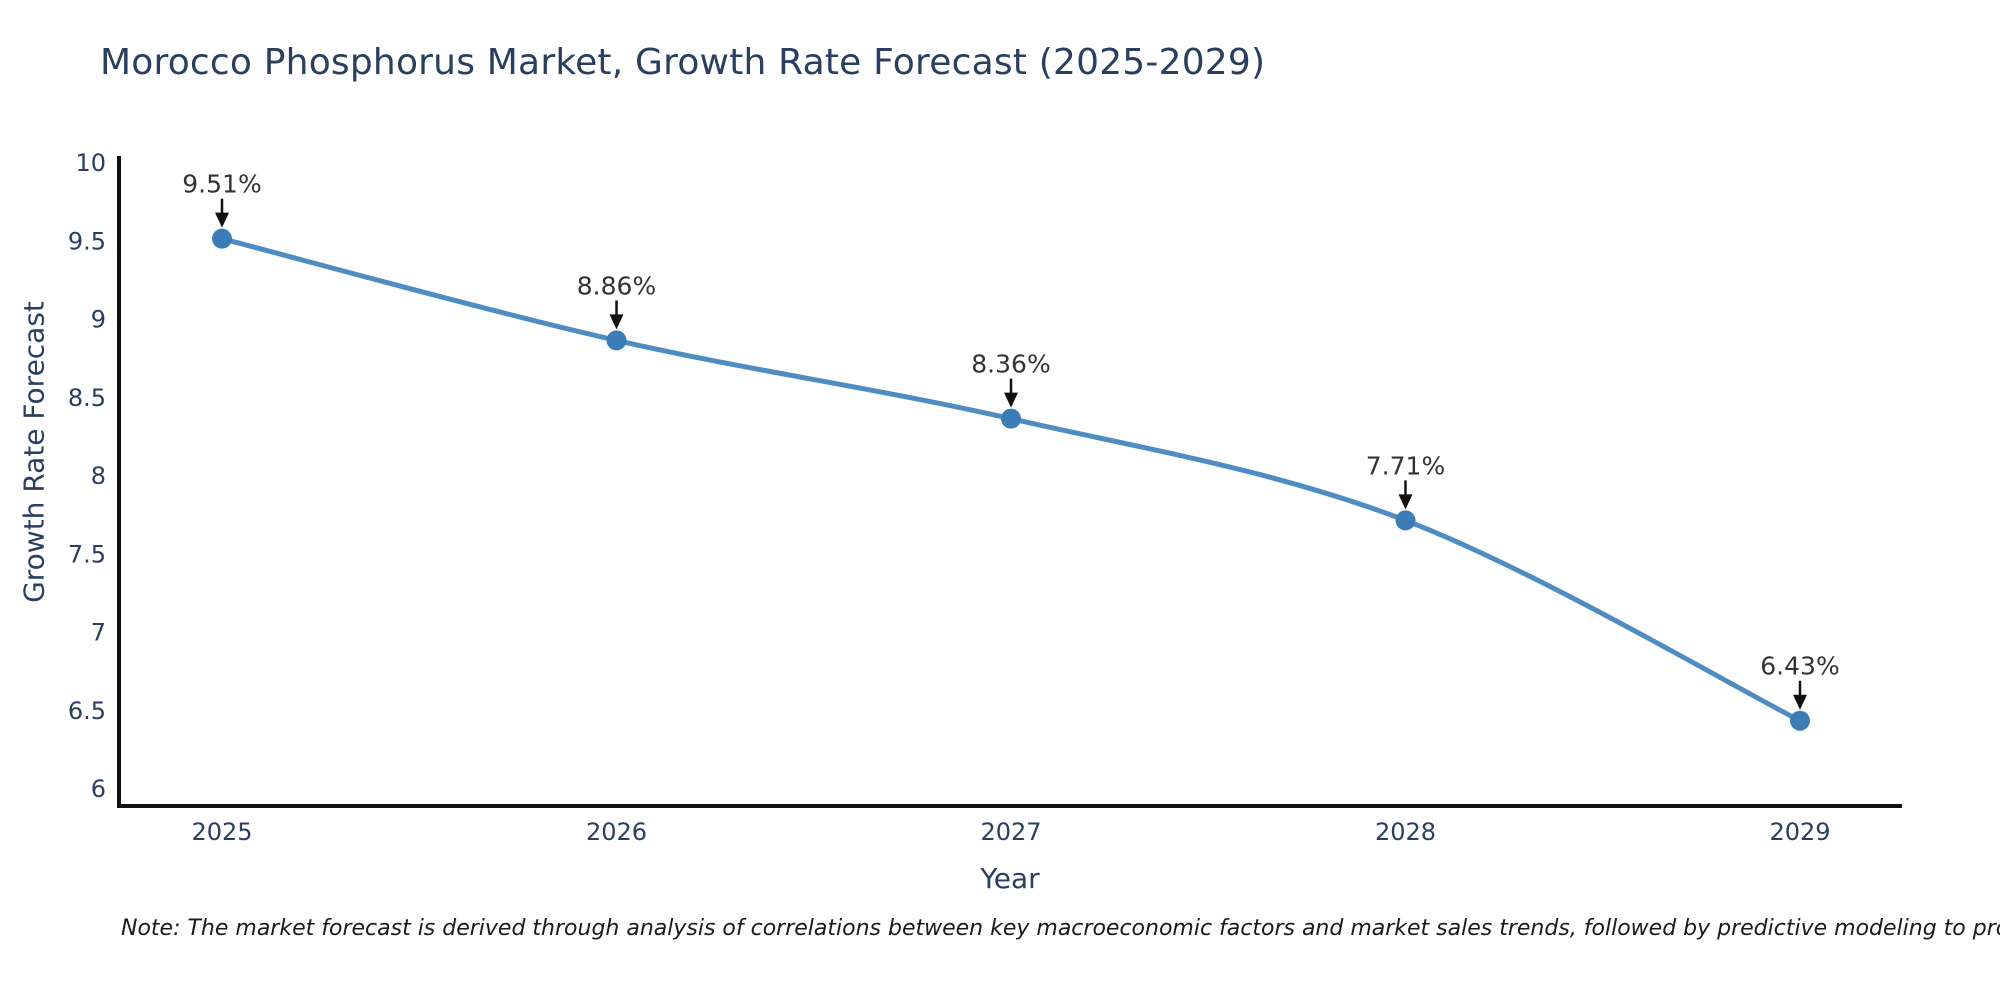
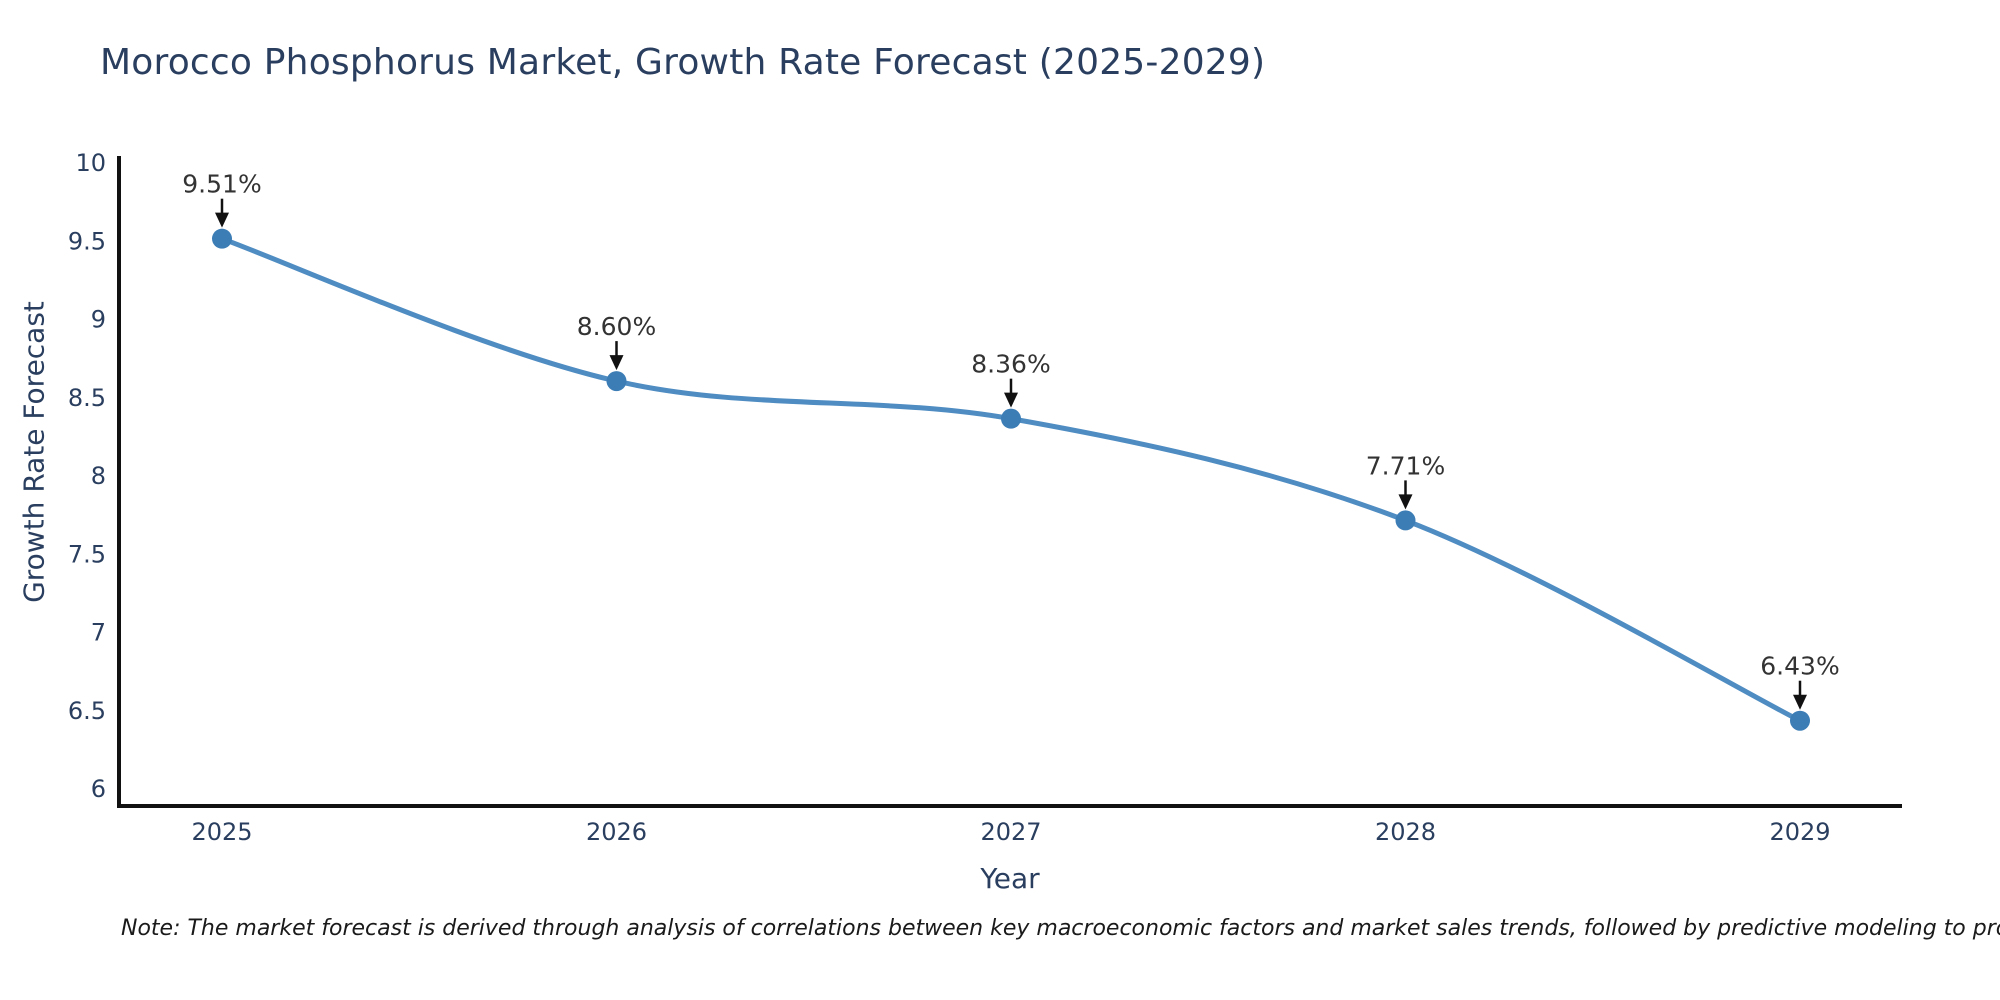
2026: 8.86% -> 8.60%
